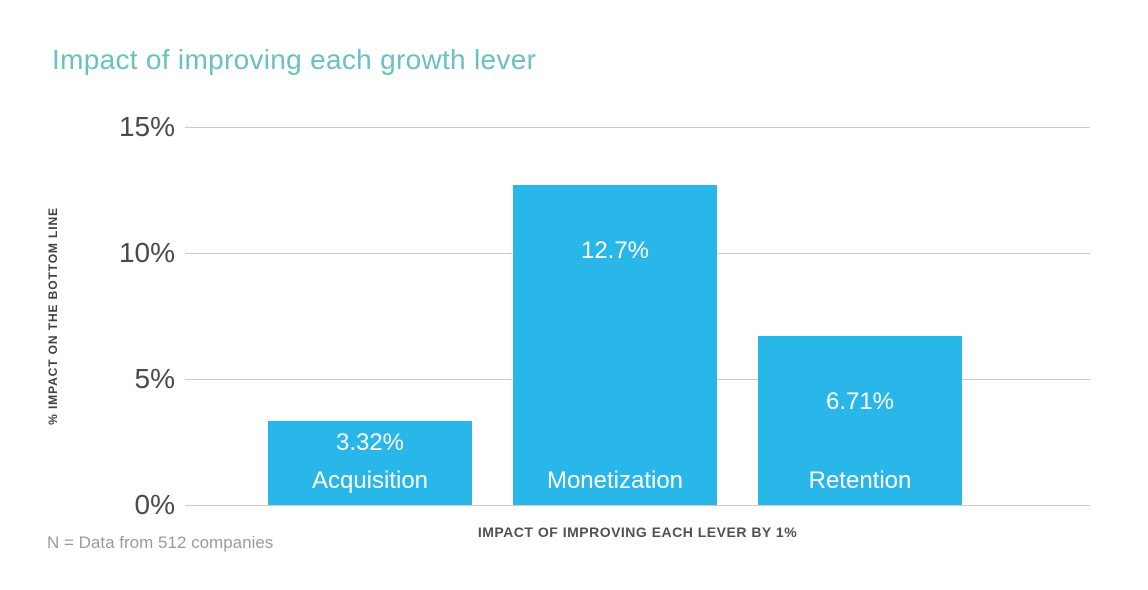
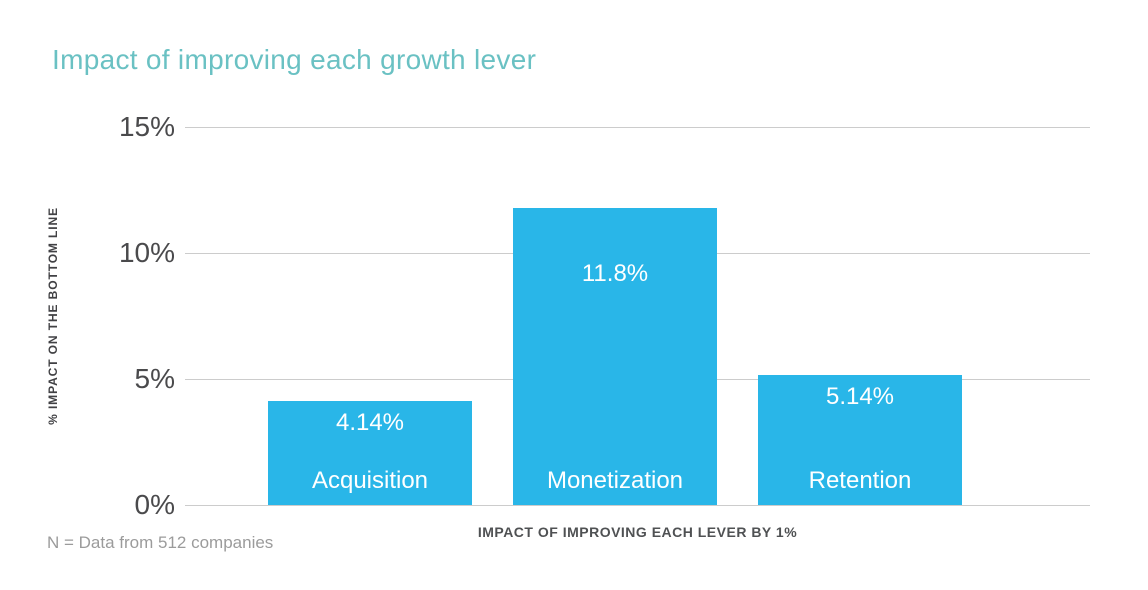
Acquisition: 3.32% -> 4.14%
Monetization: 12.7% -> 11.8%
Retention: 6.71% -> 5.14%
